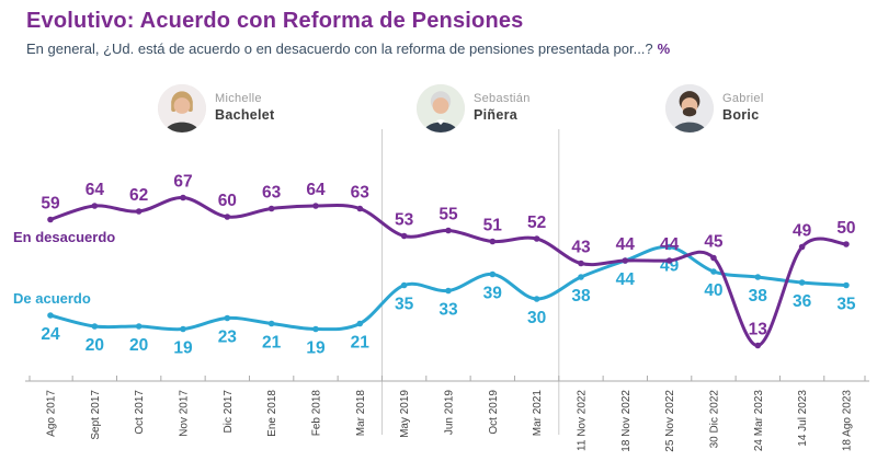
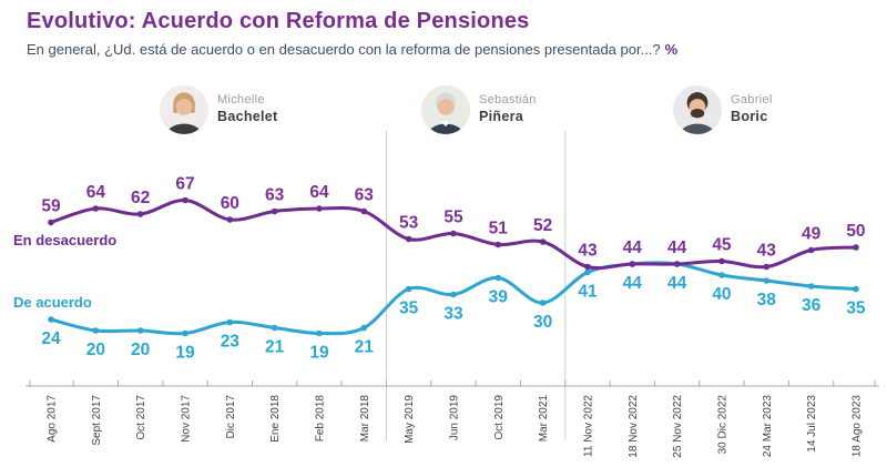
De acuerdo/11 Nov 2022: 38 -> 41
De acuerdo/25 Nov 2022: 49 -> 44
En desacuerdo/24 Mar 2023: 13 -> 43
